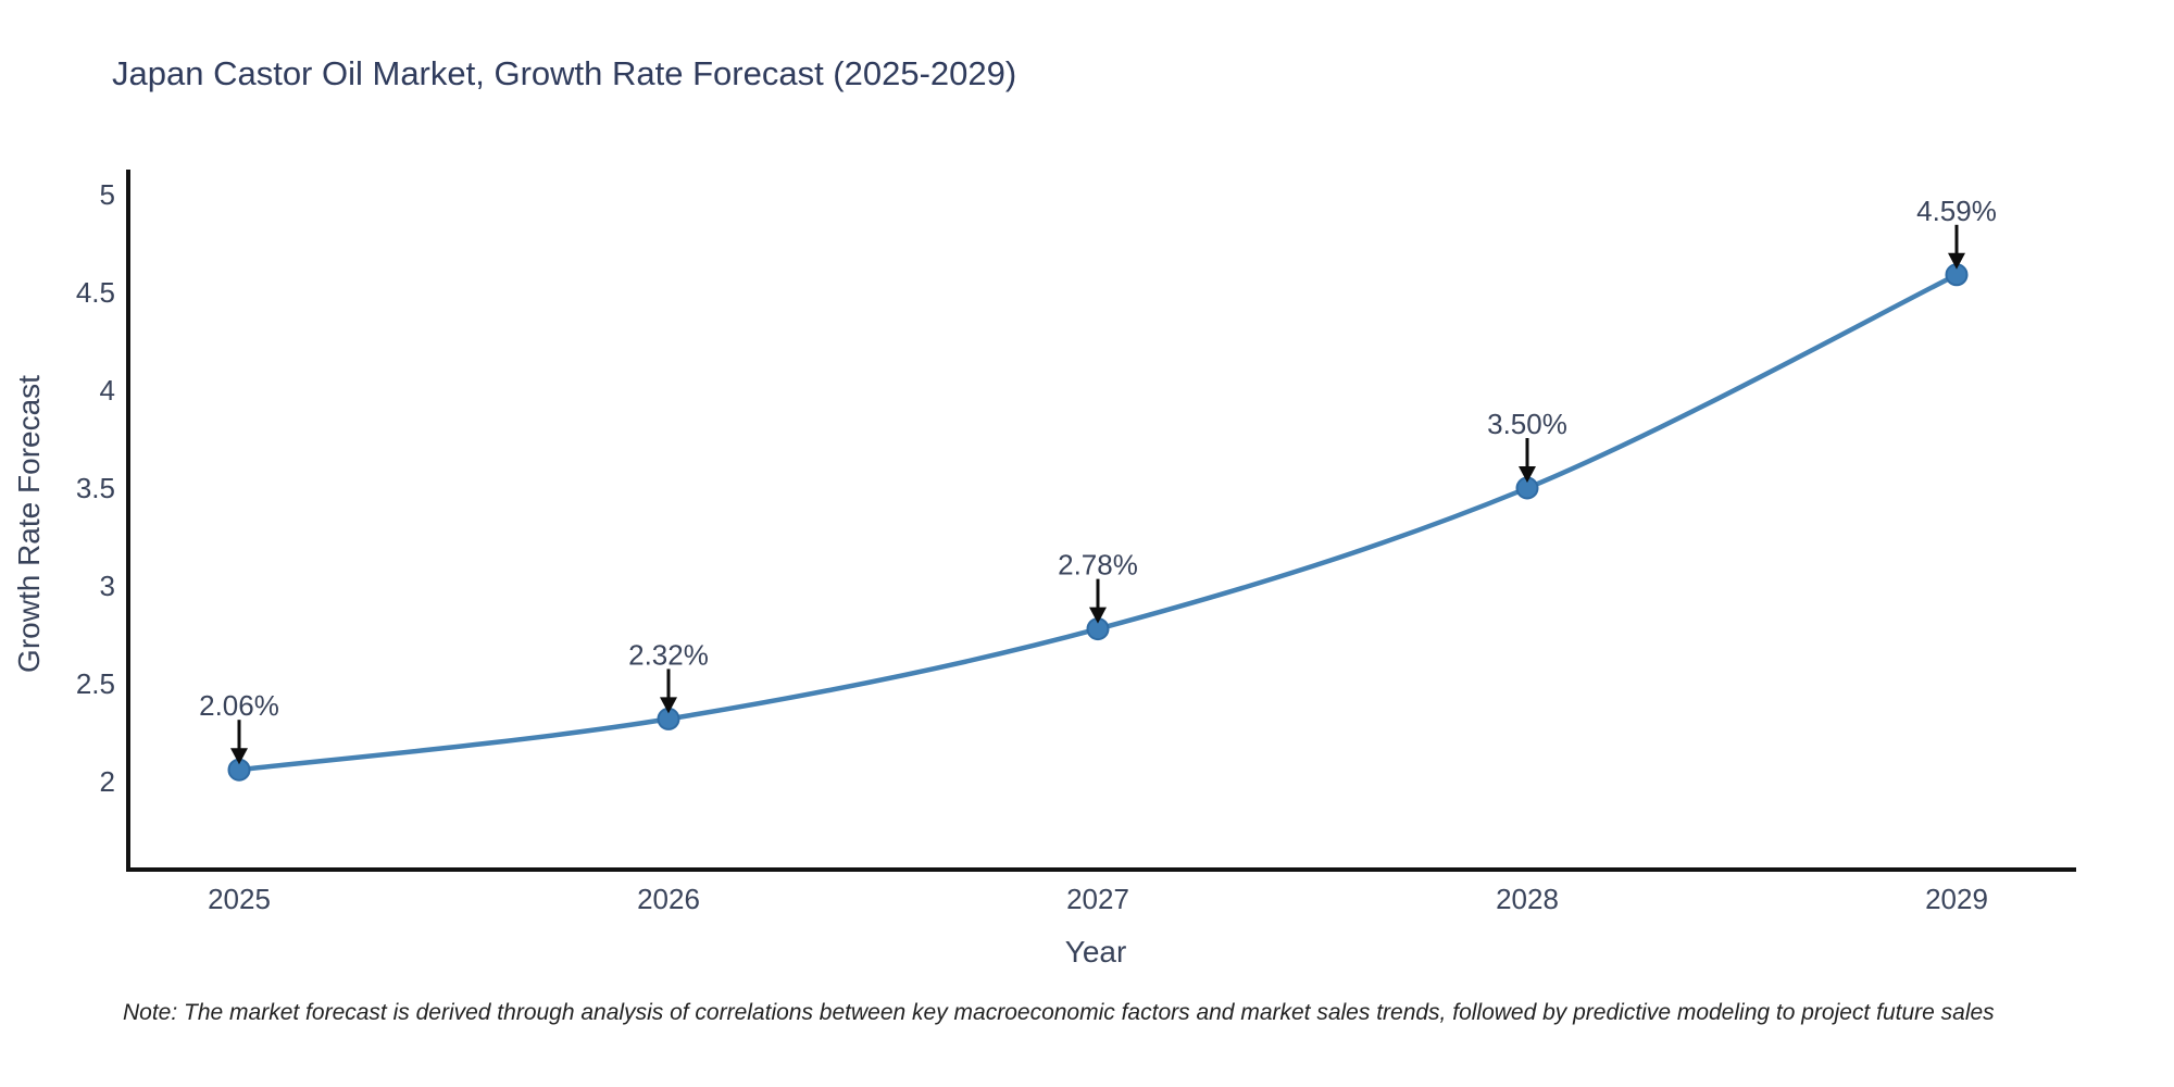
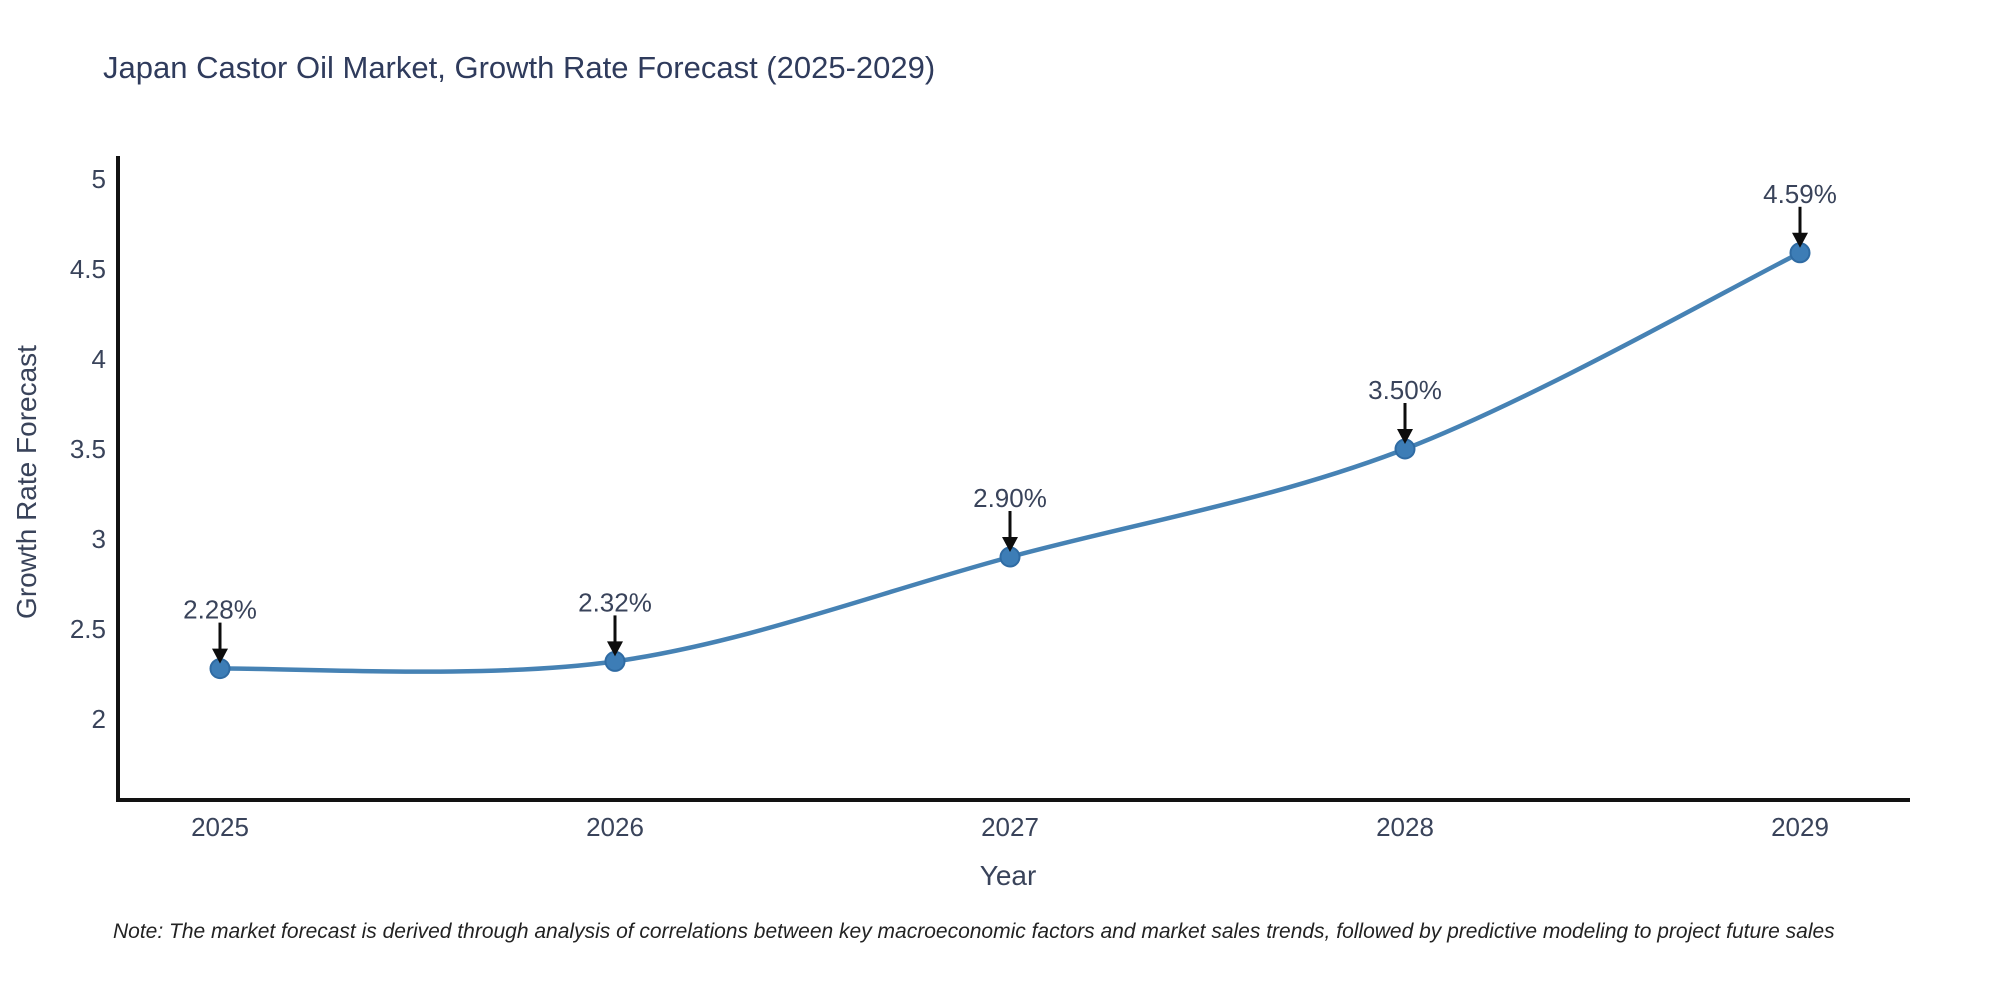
2025: 2.06% -> 2.28%
2027: 2.78% -> 2.90%
